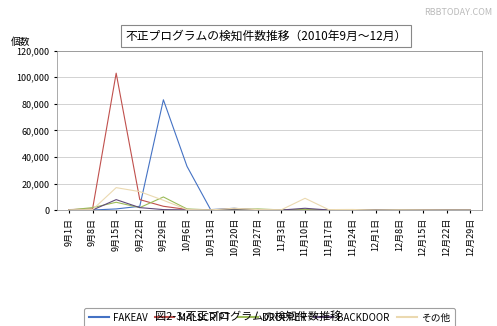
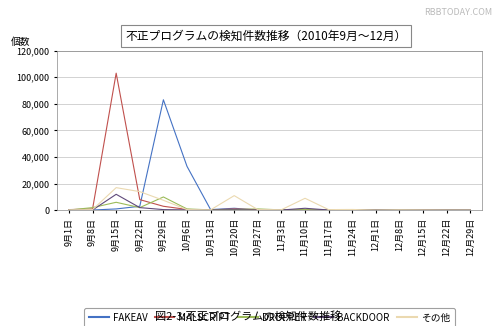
BACKDOOR/9月15日: 8,000 -> 12,000
その他/10月20日: 2,000 -> 11,000
